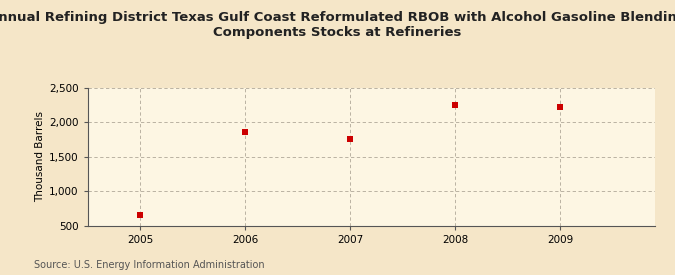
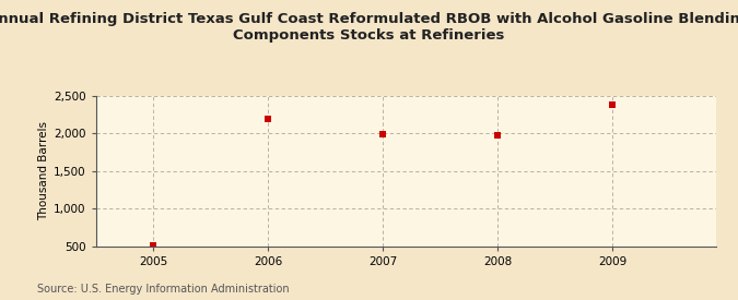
2005: 660 -> 510
2006: 1,860 -> 2,190
2007: 1,760 -> 1,990
2008: 2,260 -> 1,970
2009: 2,220 -> 2,390
